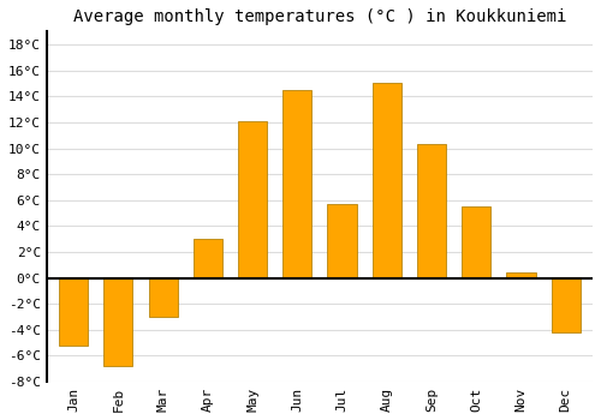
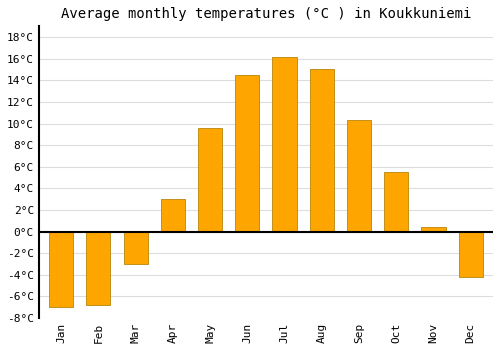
Jan: -5.2°C -> -7.0°C
May: 12.1°C -> 9.6°C
Jul: 5.7°C -> 16.2°C
